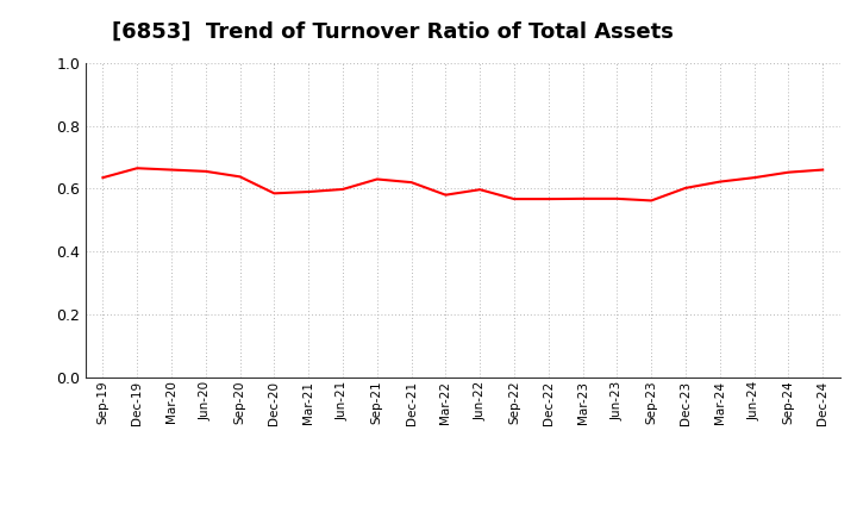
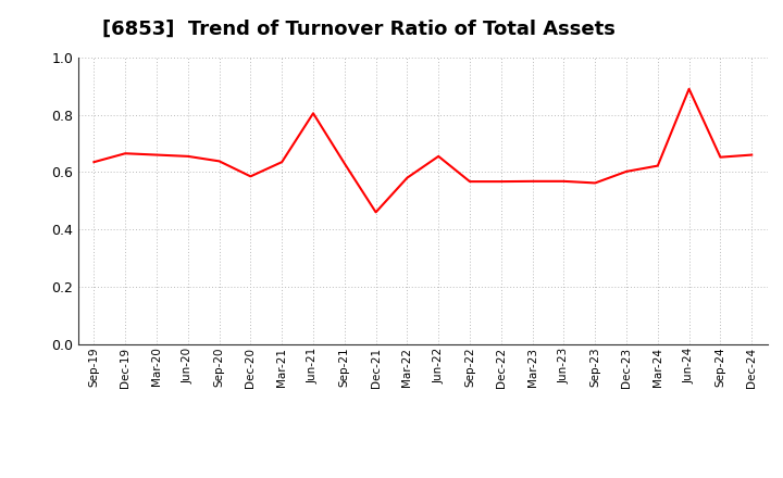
Mar-21: 0.590 -> 0.635
Jun-21: 0.598 -> 0.805
Dec-21: 0.620 -> 0.460
Jun-22: 0.597 -> 0.655
Jun-24: 0.635 -> 0.890
